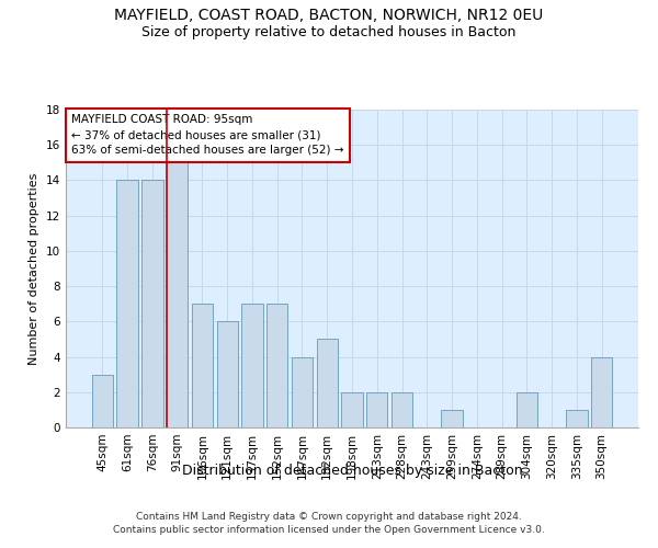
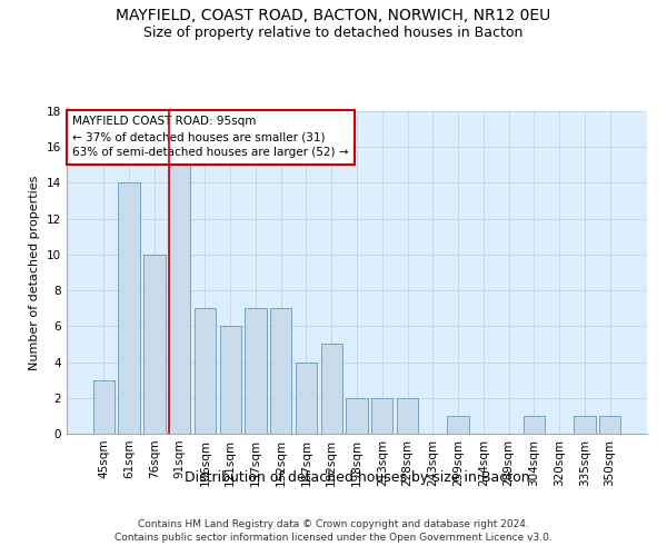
76sqm: 14 -> 10
304sqm: 2 -> 1
350sqm: 4 -> 1
